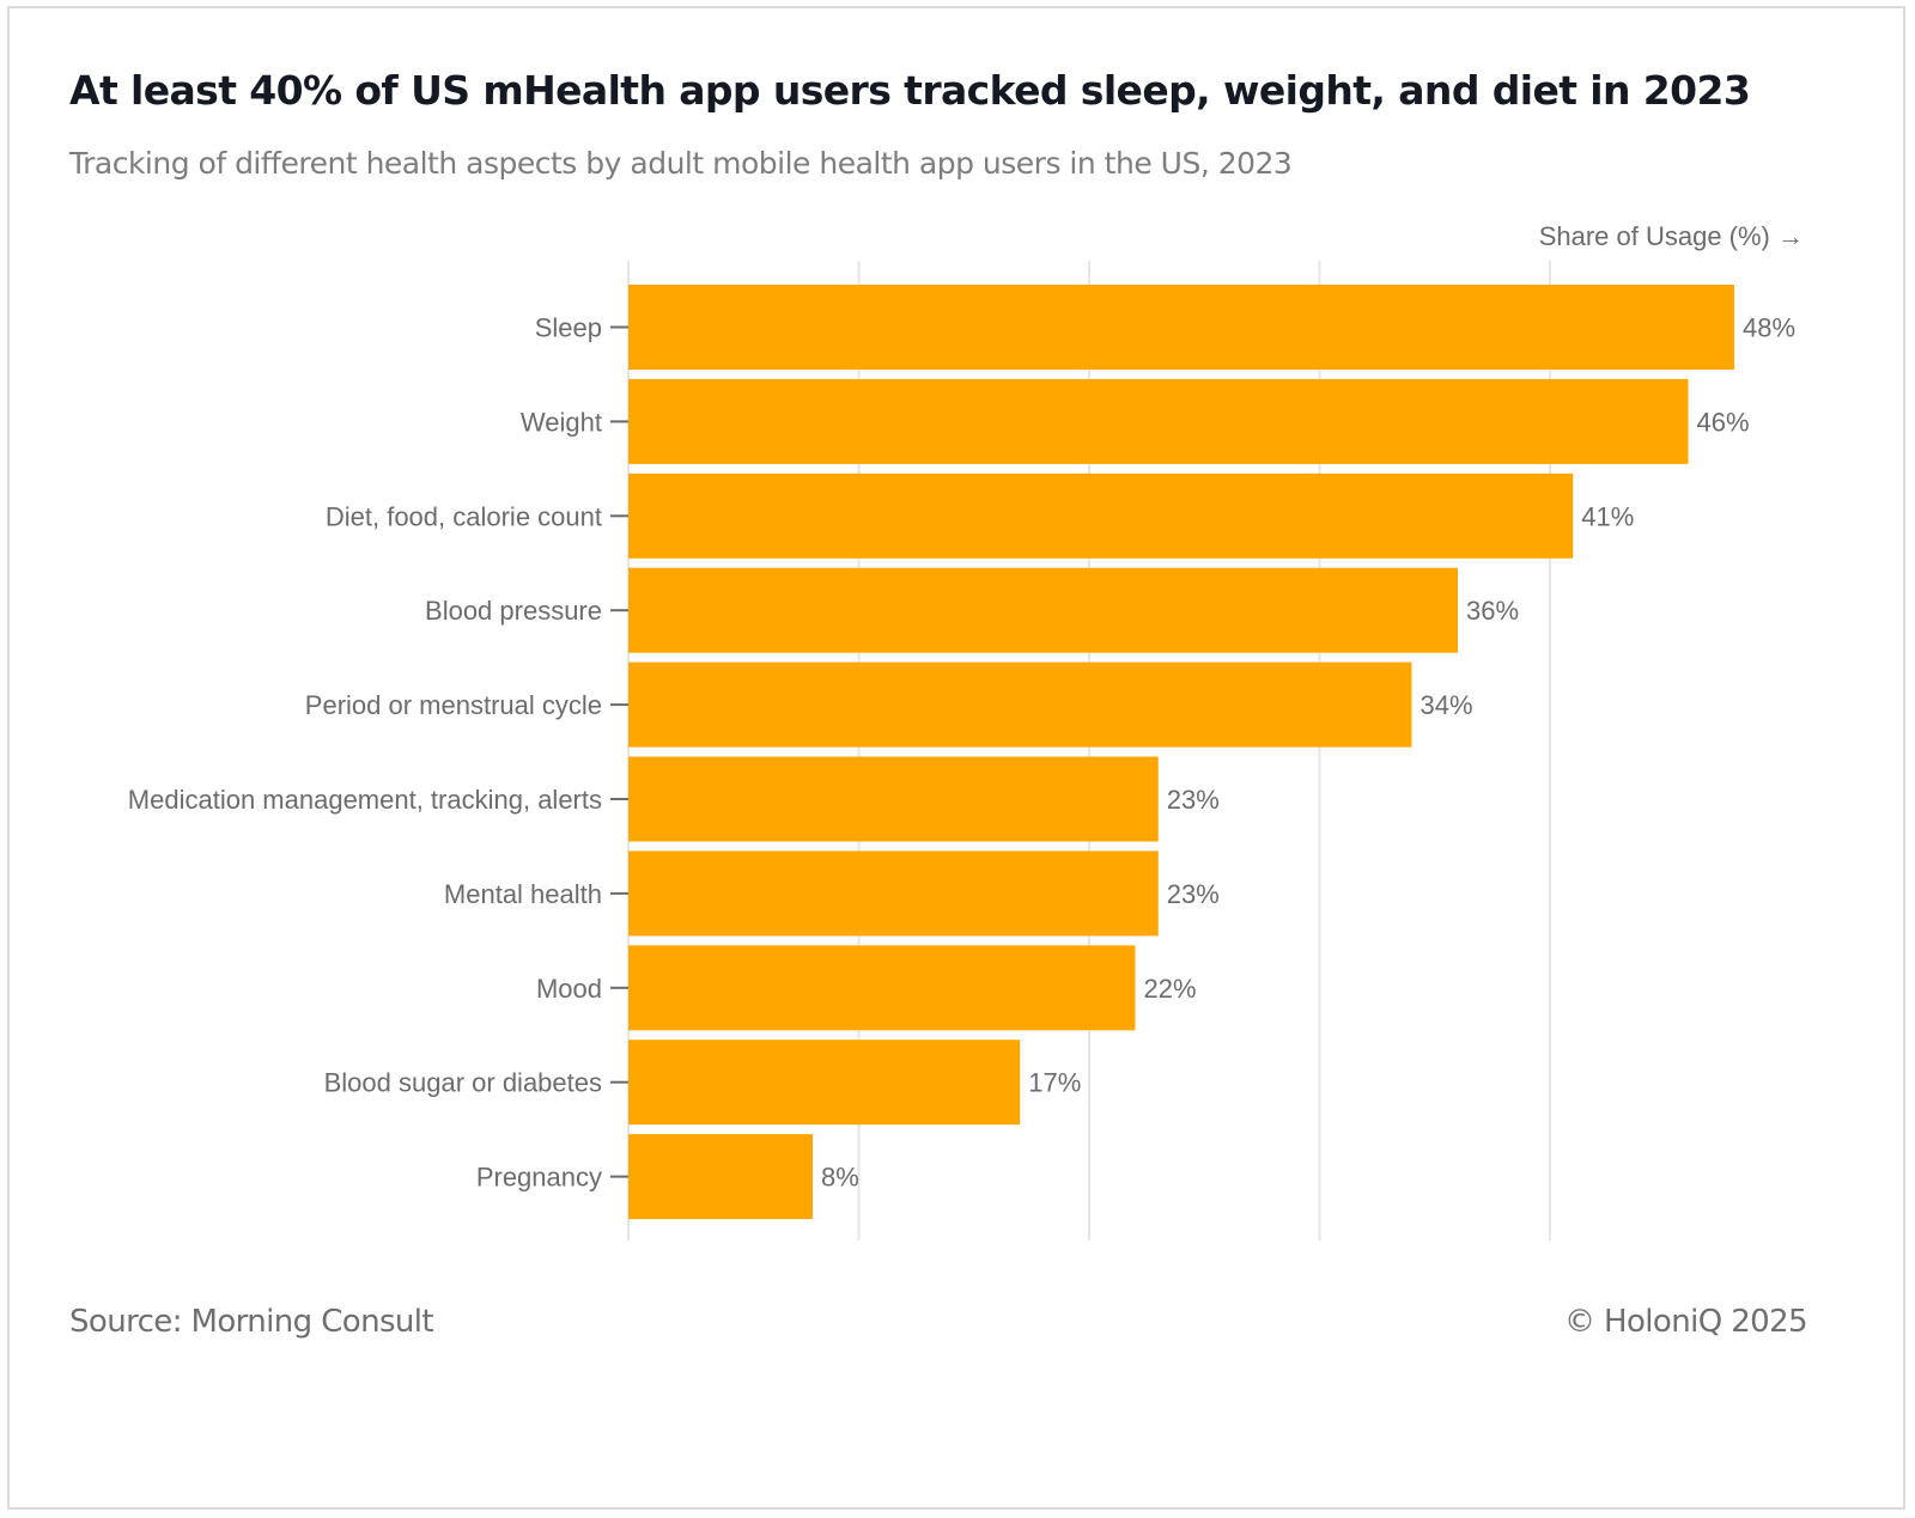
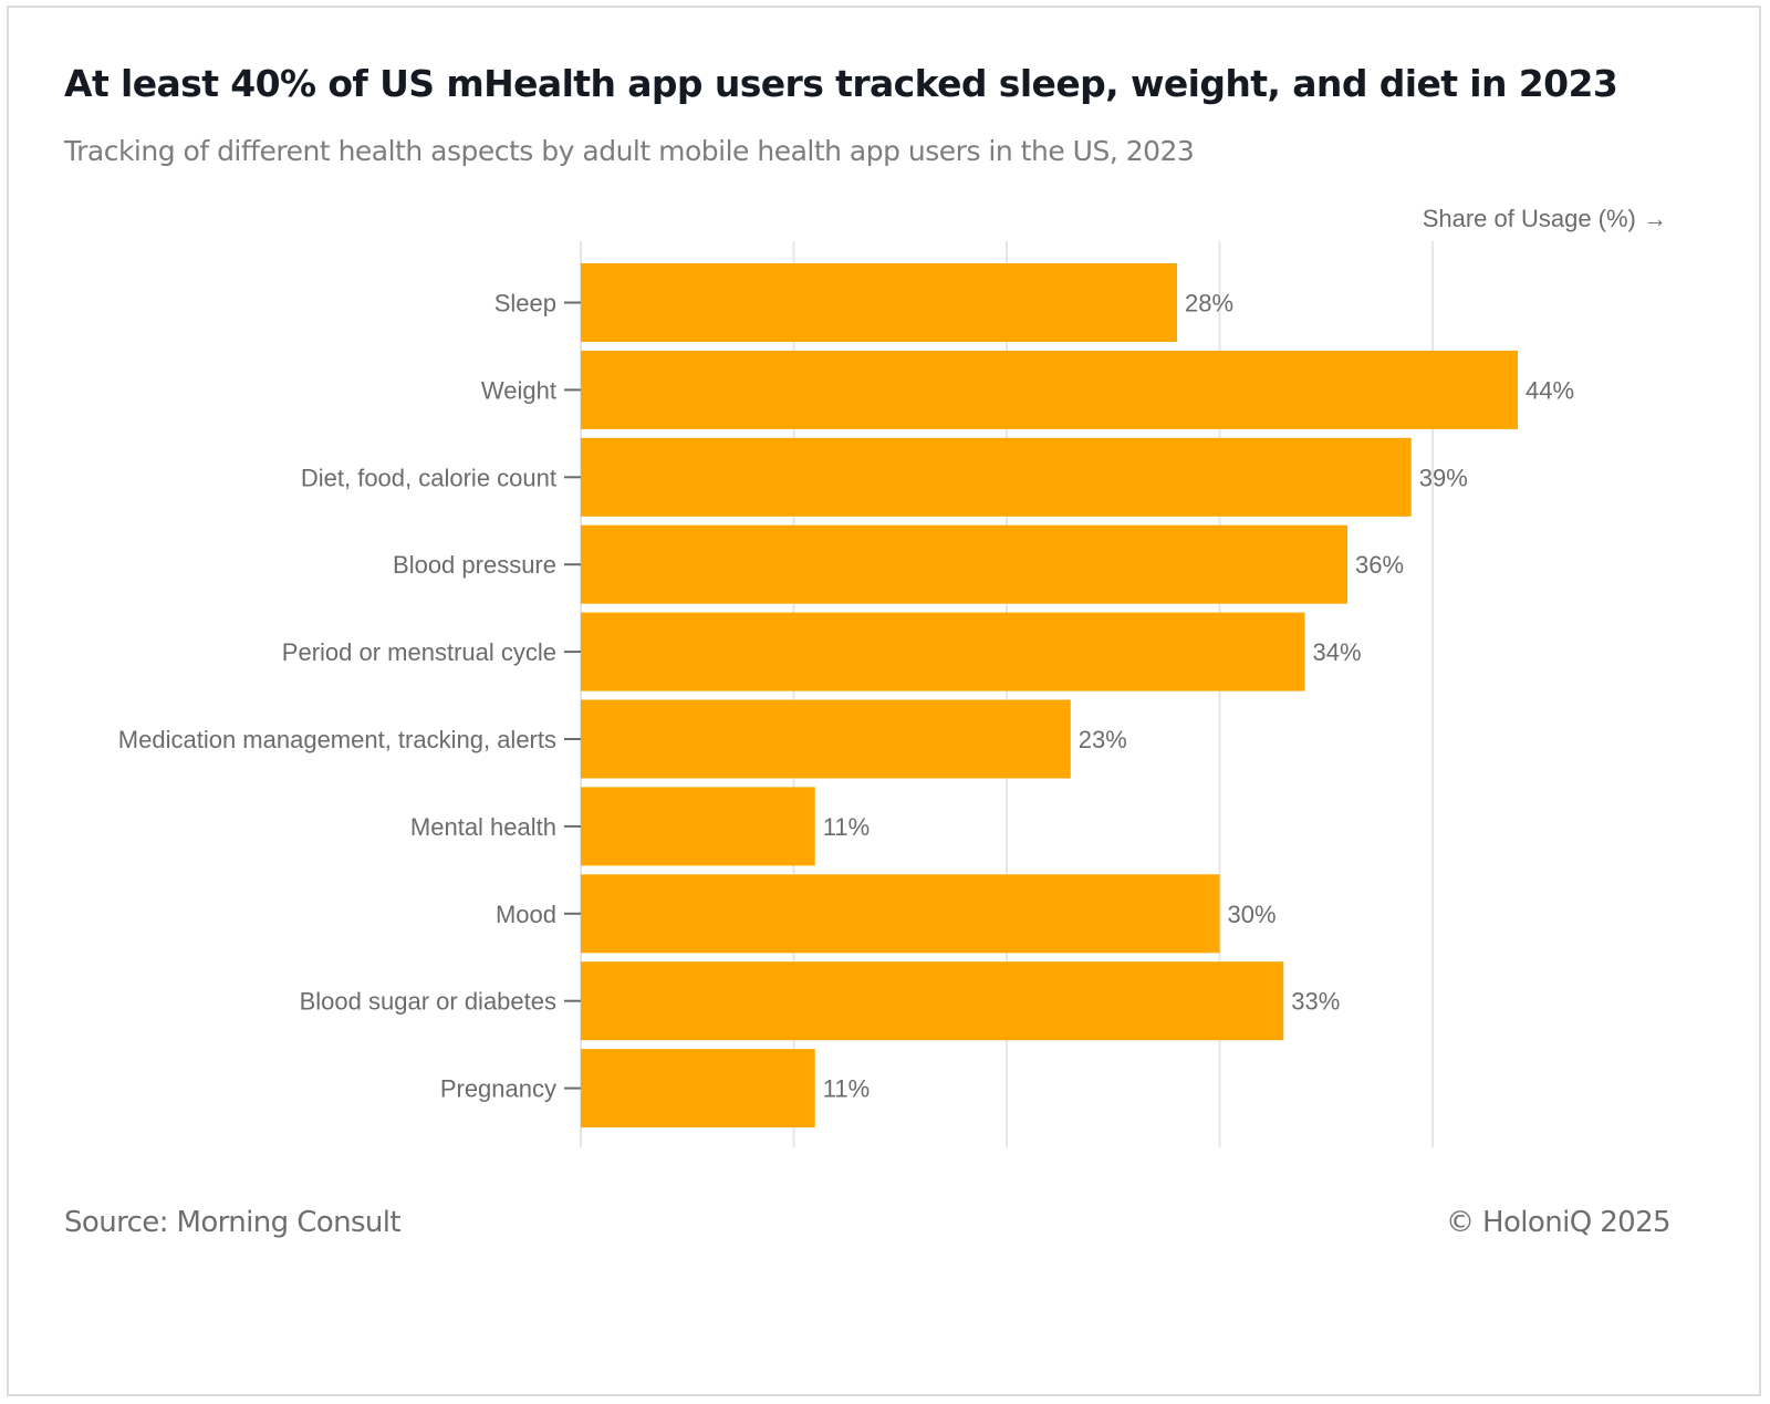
Sleep: 48% -> 28%
Weight: 46% -> 44%
Diet, food, calorie count: 41% -> 39%
Mental health: 23% -> 11%
Mood: 22% -> 30%
Blood sugar or diabetes: 17% -> 33%
Pregnancy: 8% -> 11%
